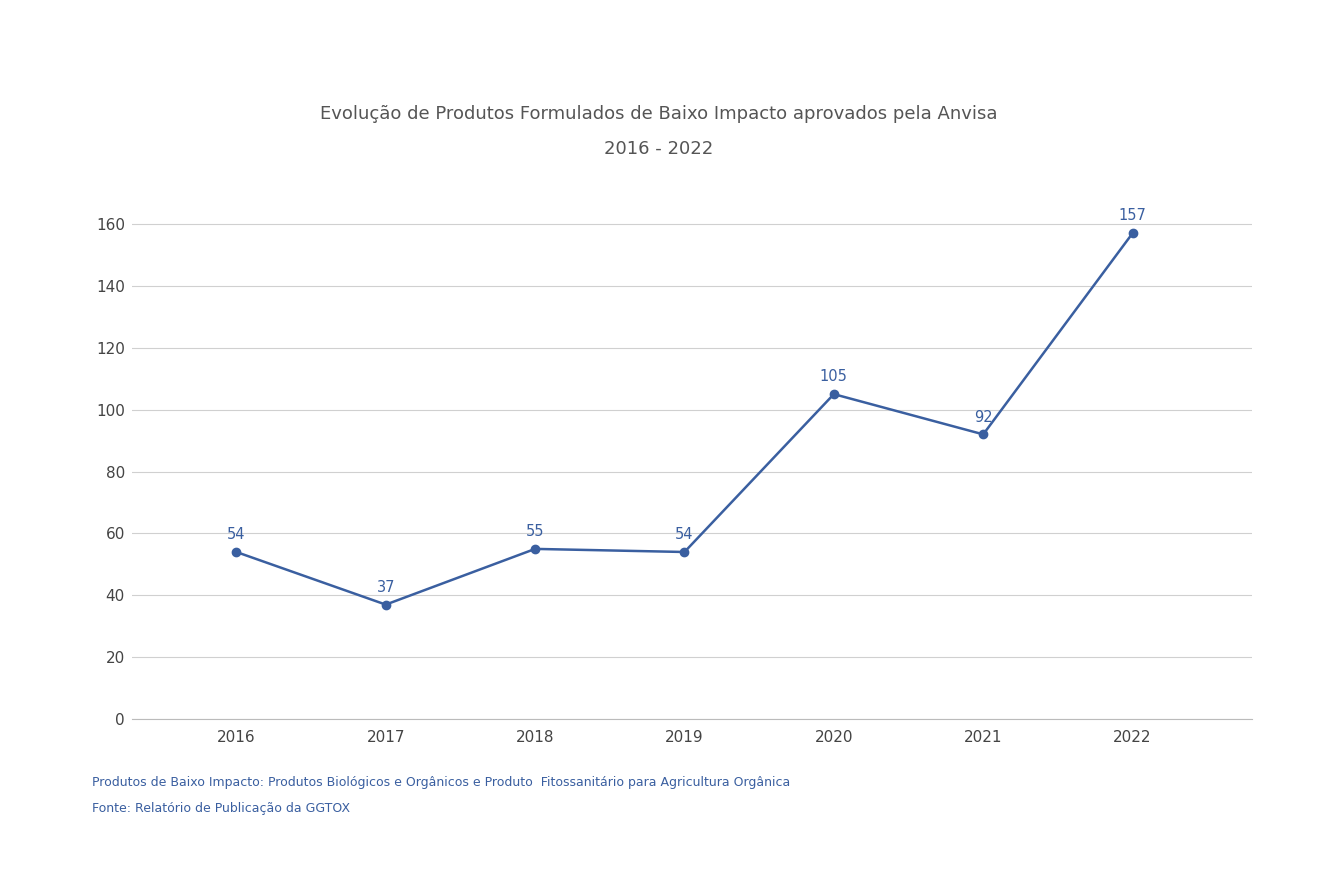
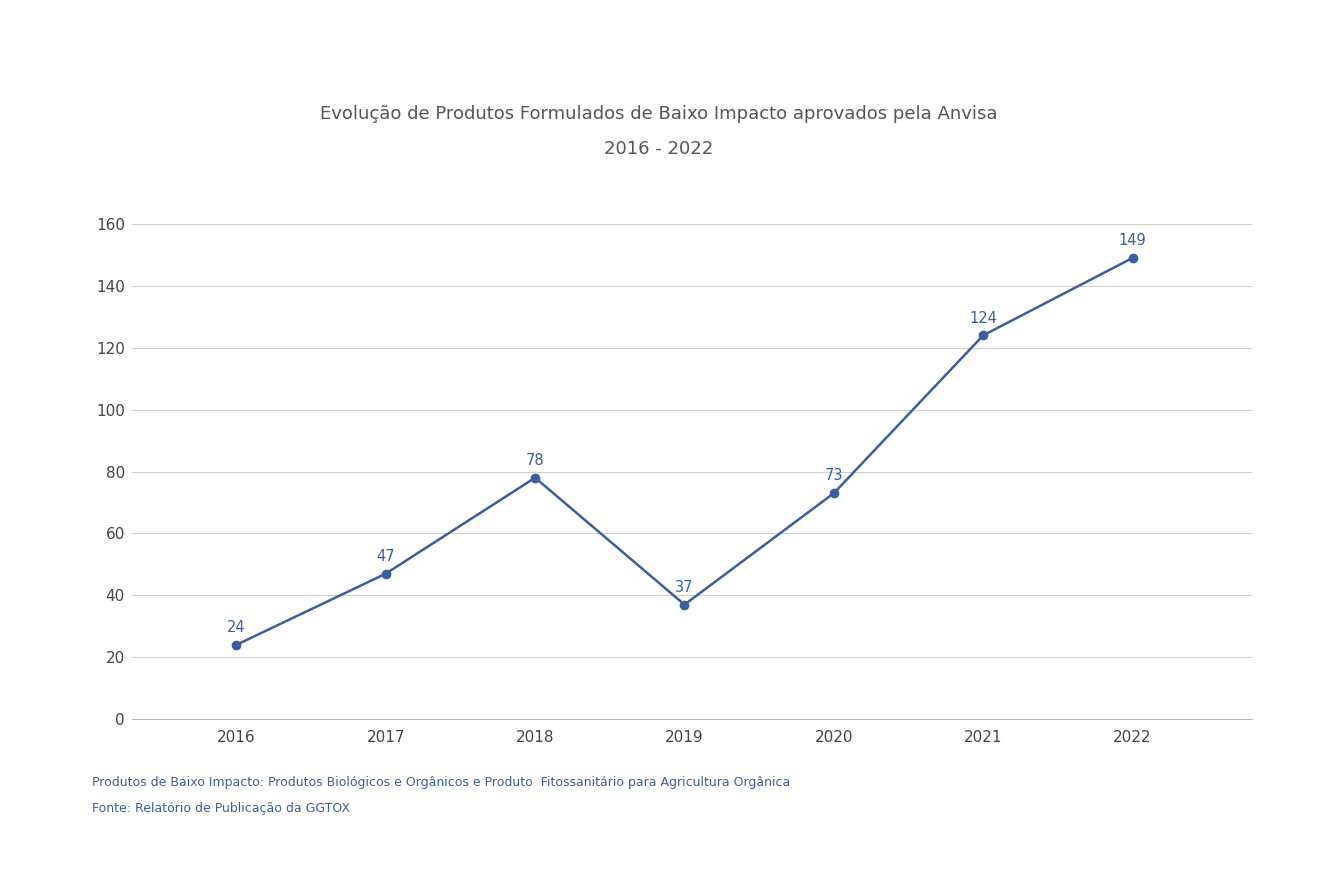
2016: 54 -> 24
2017: 37 -> 47
2018: 55 -> 78
2019: 54 -> 37
2020: 105 -> 73
2021: 92 -> 124
2022: 157 -> 149
